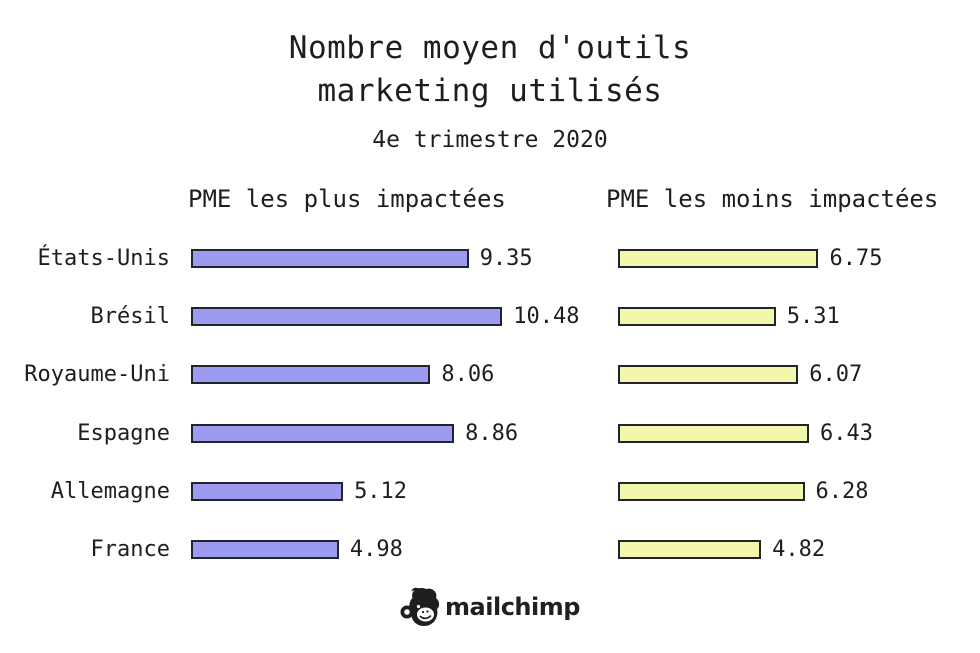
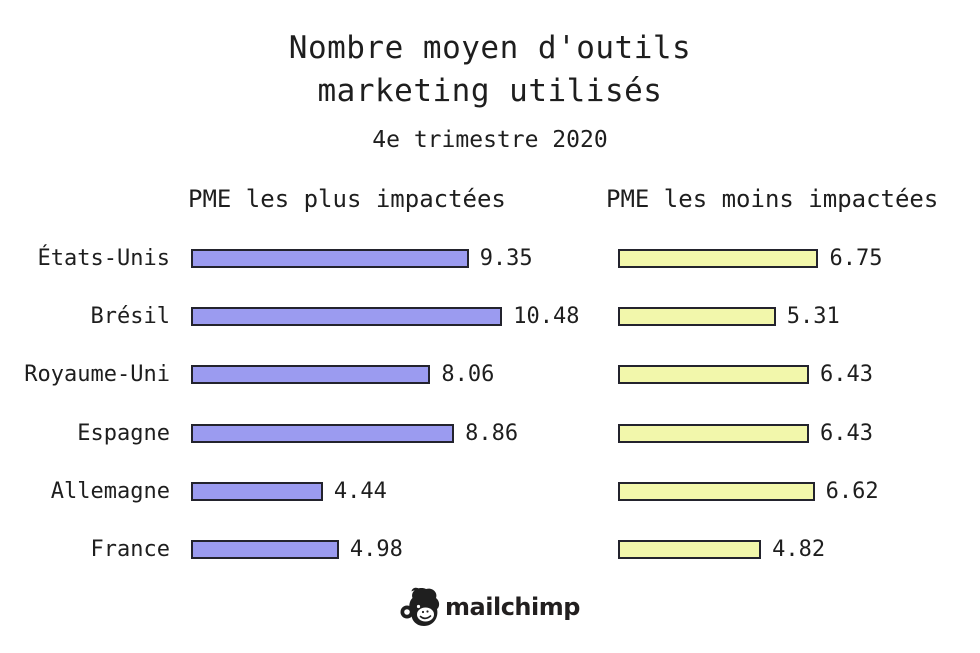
PME les moins impactées/Royaume-Uni: 6.07 -> 6.43
PME les plus impactées/Allemagne: 5.12 -> 4.44
PME les moins impactées/Allemagne: 6.28 -> 6.62
